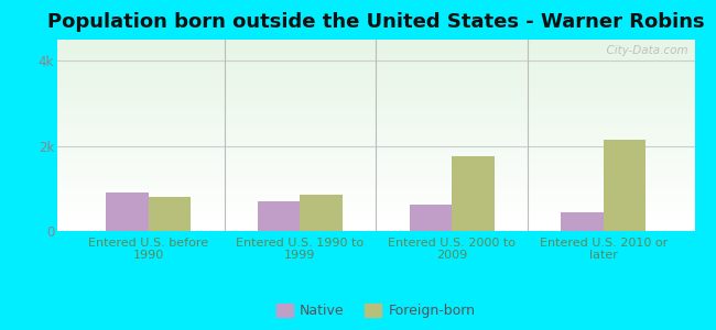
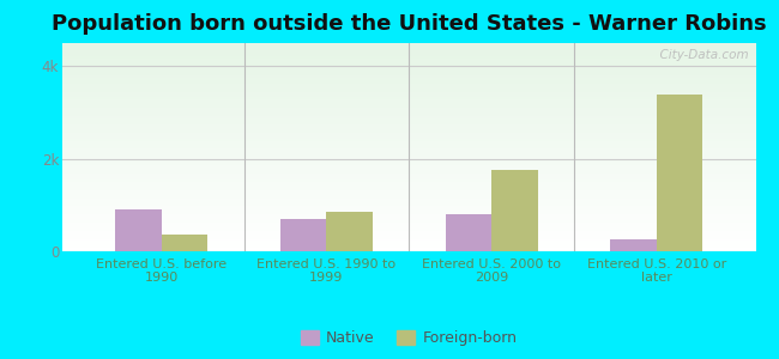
Foreign-born/Entered U.S. before 1990: 0.80k -> 0.35k
Native/Entered U.S. 2000 to 2009: 0.62k -> 0.80k
Native/Entered U.S. 2010 or later: 0.44k -> 0.25k
Foreign-born/Entered U.S. 2010 or later: 2.15k -> 3.40k
